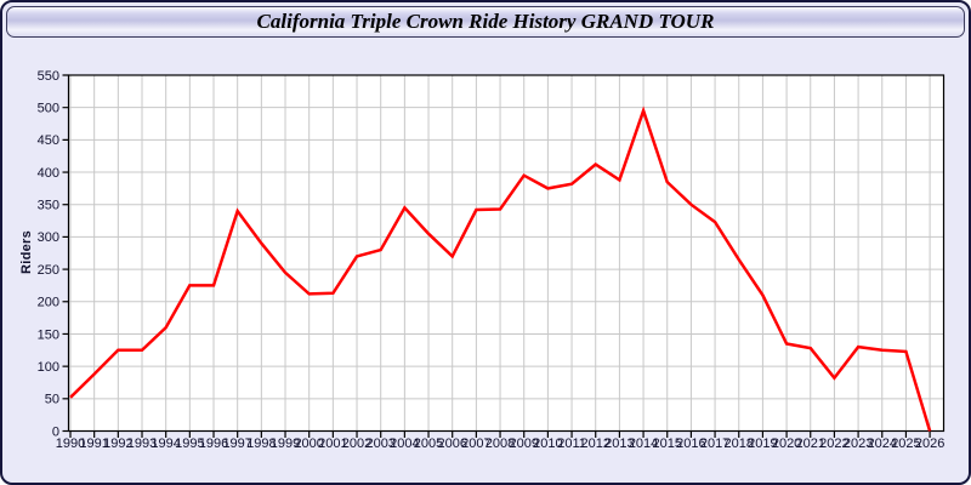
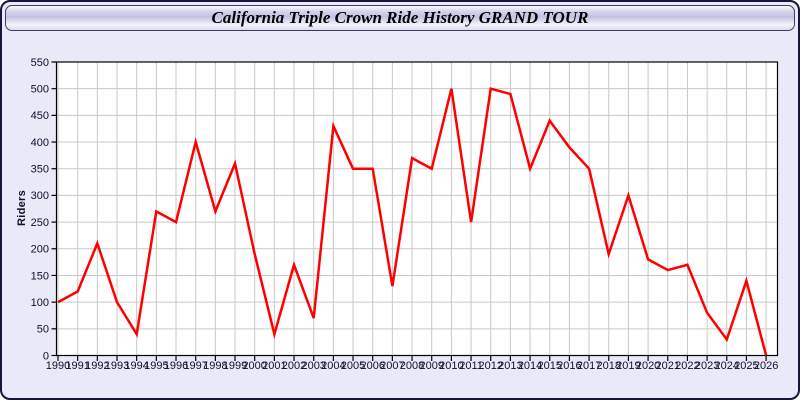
1990: 50 -> 100
1991: 90 -> 120
1992: 120 -> 210
1993: 120 -> 100
1994: 160 -> 40
1995: 220 -> 270
1996: 220 -> 250
1997: 340 -> 400
1998: 290 -> 270
1999: 240 -> 360
2000: 210 -> 190
2001: 210 -> 40
2002: 270 -> 170
2003: 280 -> 70
2004: 340 -> 430
2005: 300 -> 350
2006: 270 -> 350
2007: 340 -> 130
2008: 340 -> 370
2009: 400 -> 350
2010: 380 -> 500
2011: 380 -> 250
2012: 410 -> 500
2013: 390 -> 490
2014: 500 -> 350
2015: 380 -> 440
2016: 350 -> 390
2017: 320 -> 350
2018: 260 -> 190
2019: 210 -> 300
2020: 140 -> 180
2021: 130 -> 160
2022: 80 -> 170
2023: 130 -> 80
2024: 120 -> 30
2025: 120 -> 140
